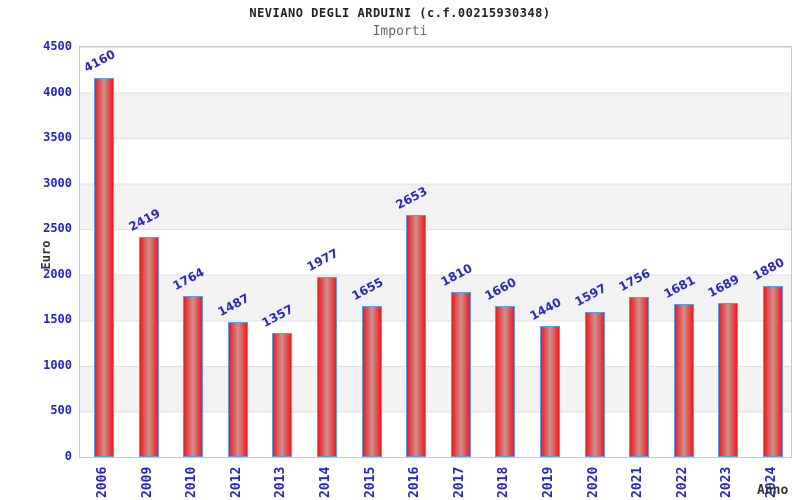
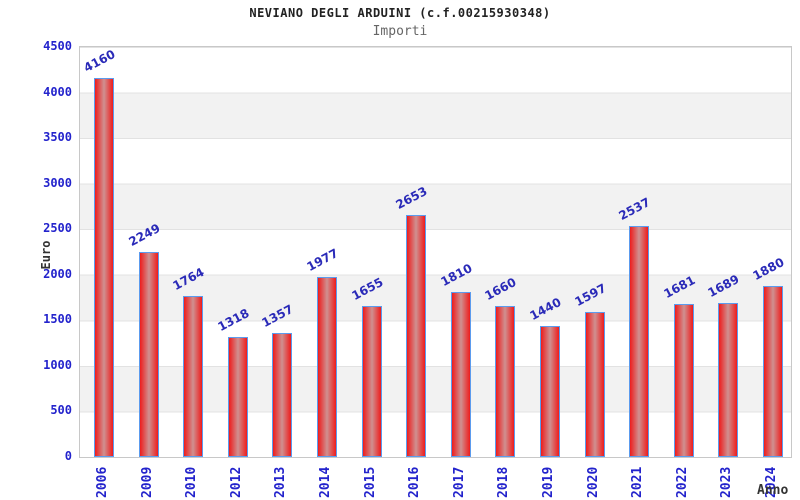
2009: 2419 -> 2249
2012: 1487 -> 1318
2021: 1756 -> 2537
